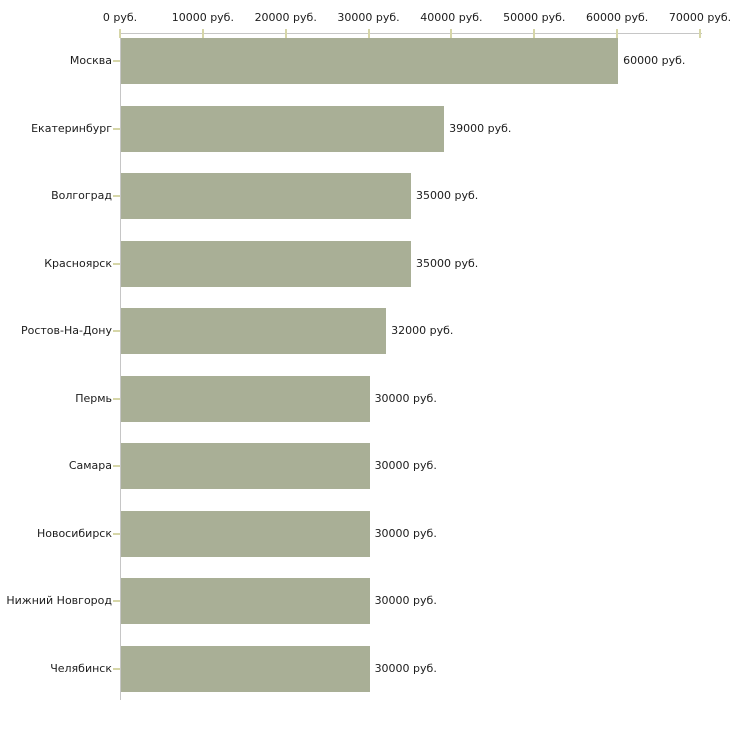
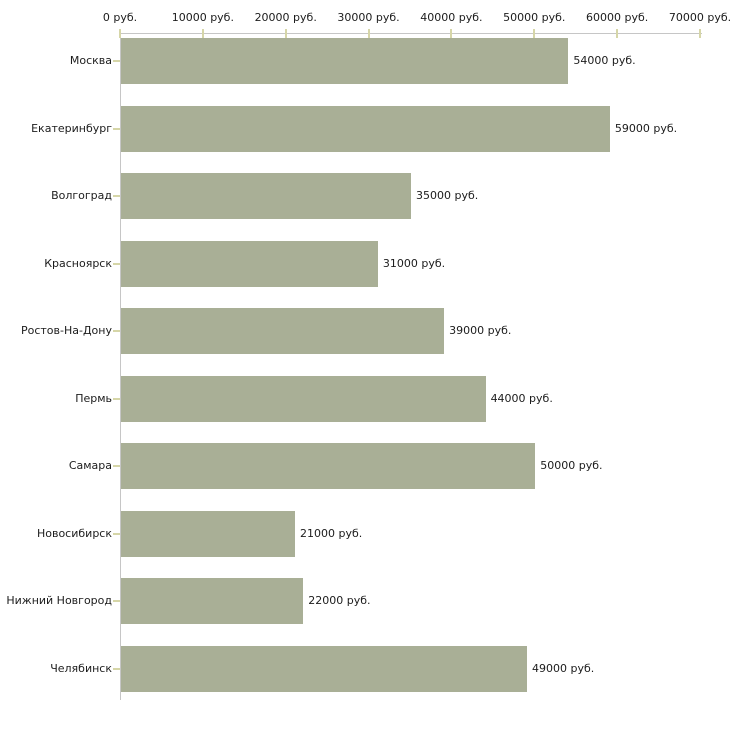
Москва: 60000 -> 54000
Екатеринбург: 39000 -> 59000
Красноярск: 35000 -> 31000
Ростов-На-Дону: 32000 -> 39000
Пермь: 30000 -> 44000
Самара: 30000 -> 50000
Новосибирск: 30000 -> 21000
Нижний Новгород: 30000 -> 22000
Челябинск: 30000 -> 49000
